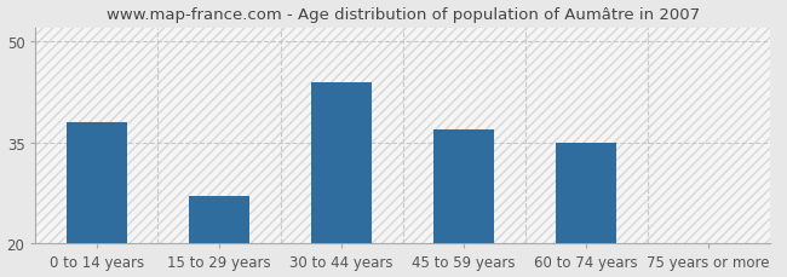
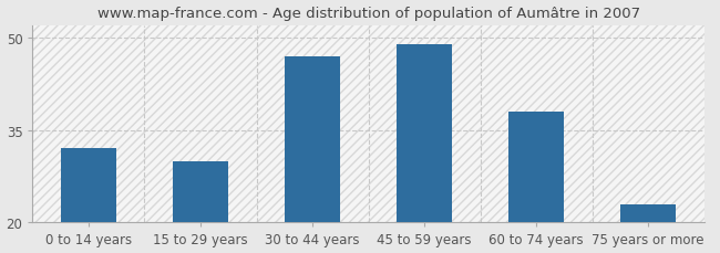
0 to 14 years: 38 -> 32
15 to 29 years: 27 -> 30
30 to 44 years: 44 -> 47
45 to 59 years: 37 -> 49
60 to 74 years: 35 -> 38
75 years or more: 20 -> 23
